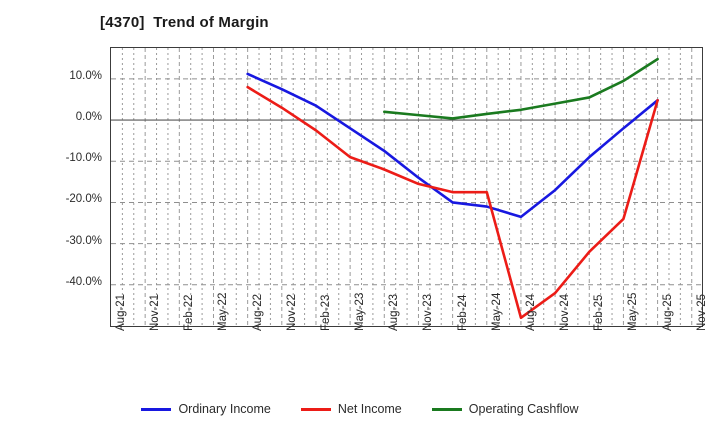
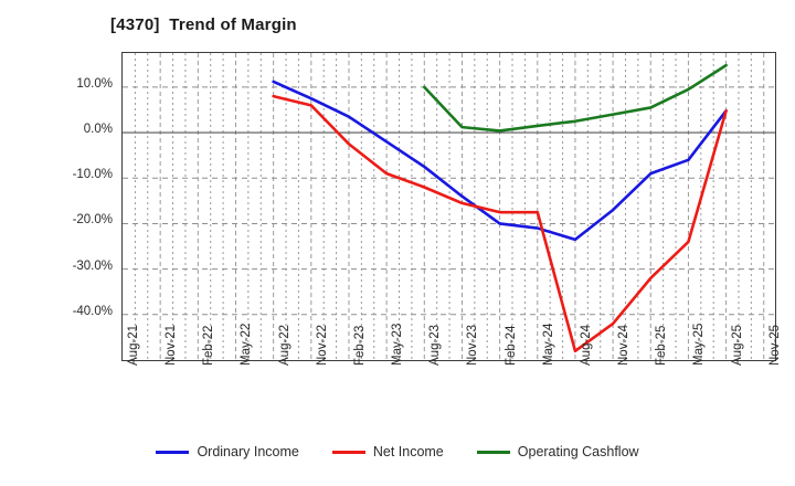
Net Income/Nov-22: 3% -> 6%
Operating Cashflow/Aug-23: 2% -> 10%
Ordinary Income/May-25: -2% -> -6%
